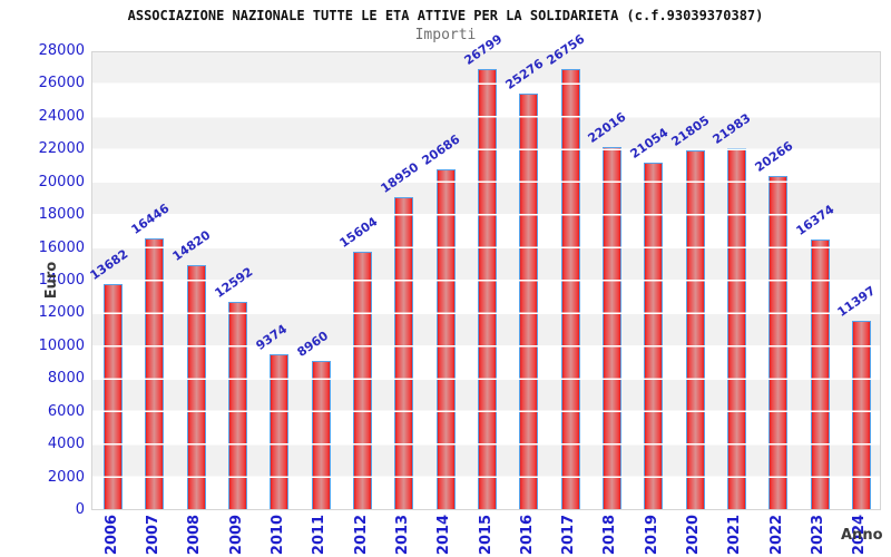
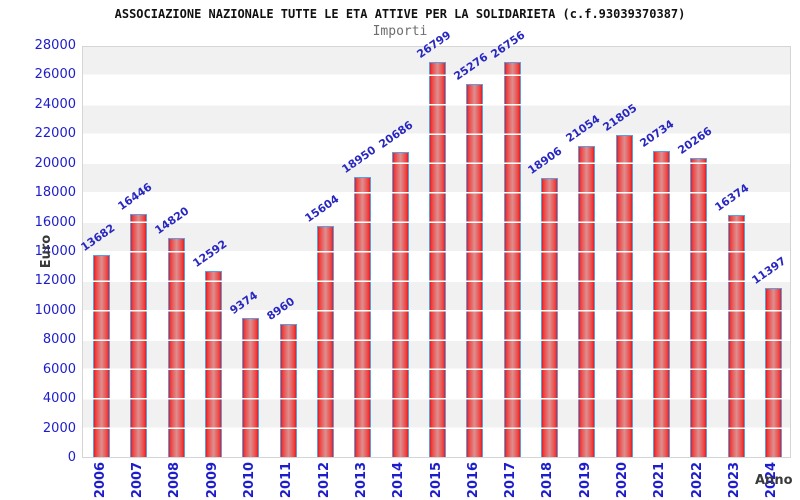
2018: 22016 -> 18906
2021: 21983 -> 20734
